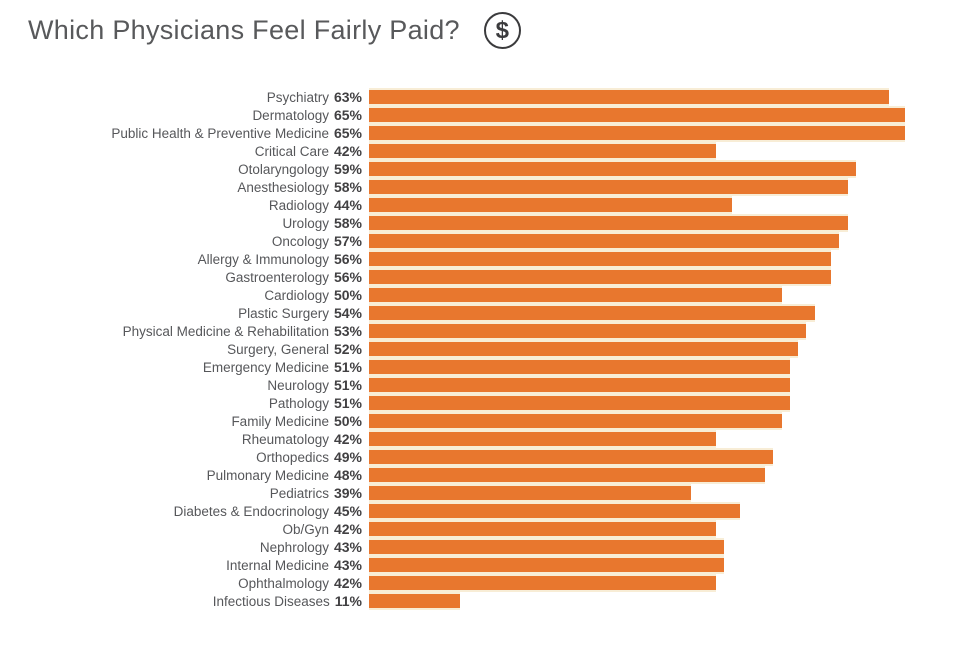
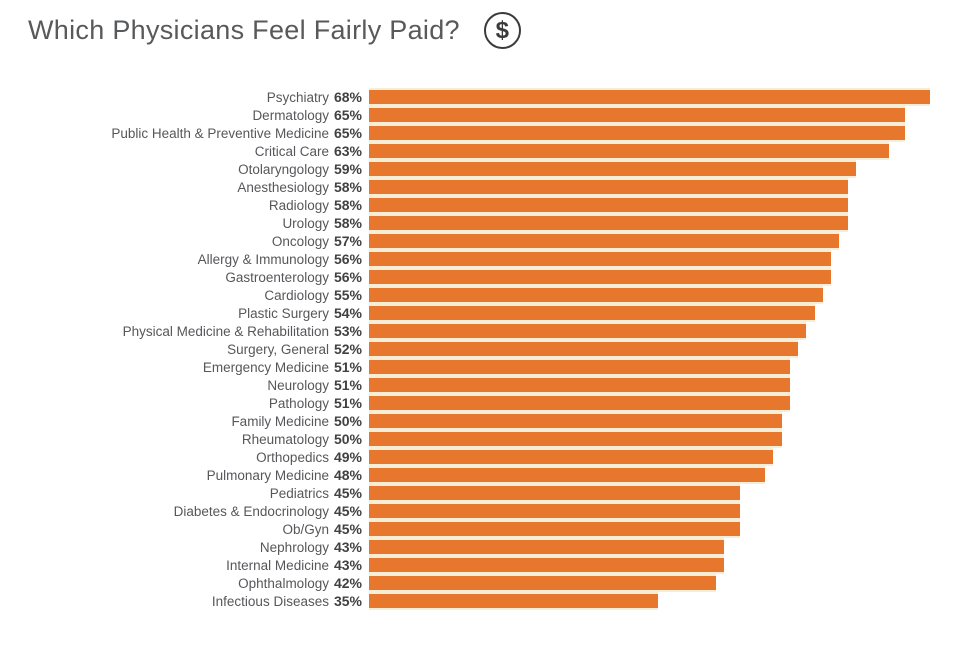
Psychiatry: 63% -> 68%
Critical Care: 42% -> 63%
Radiology: 44% -> 58%
Cardiology: 50% -> 55%
Rheumatology: 42% -> 50%
Pediatrics: 39% -> 45%
Ob/Gyn: 42% -> 45%
Infectious Diseases: 11% -> 35%
